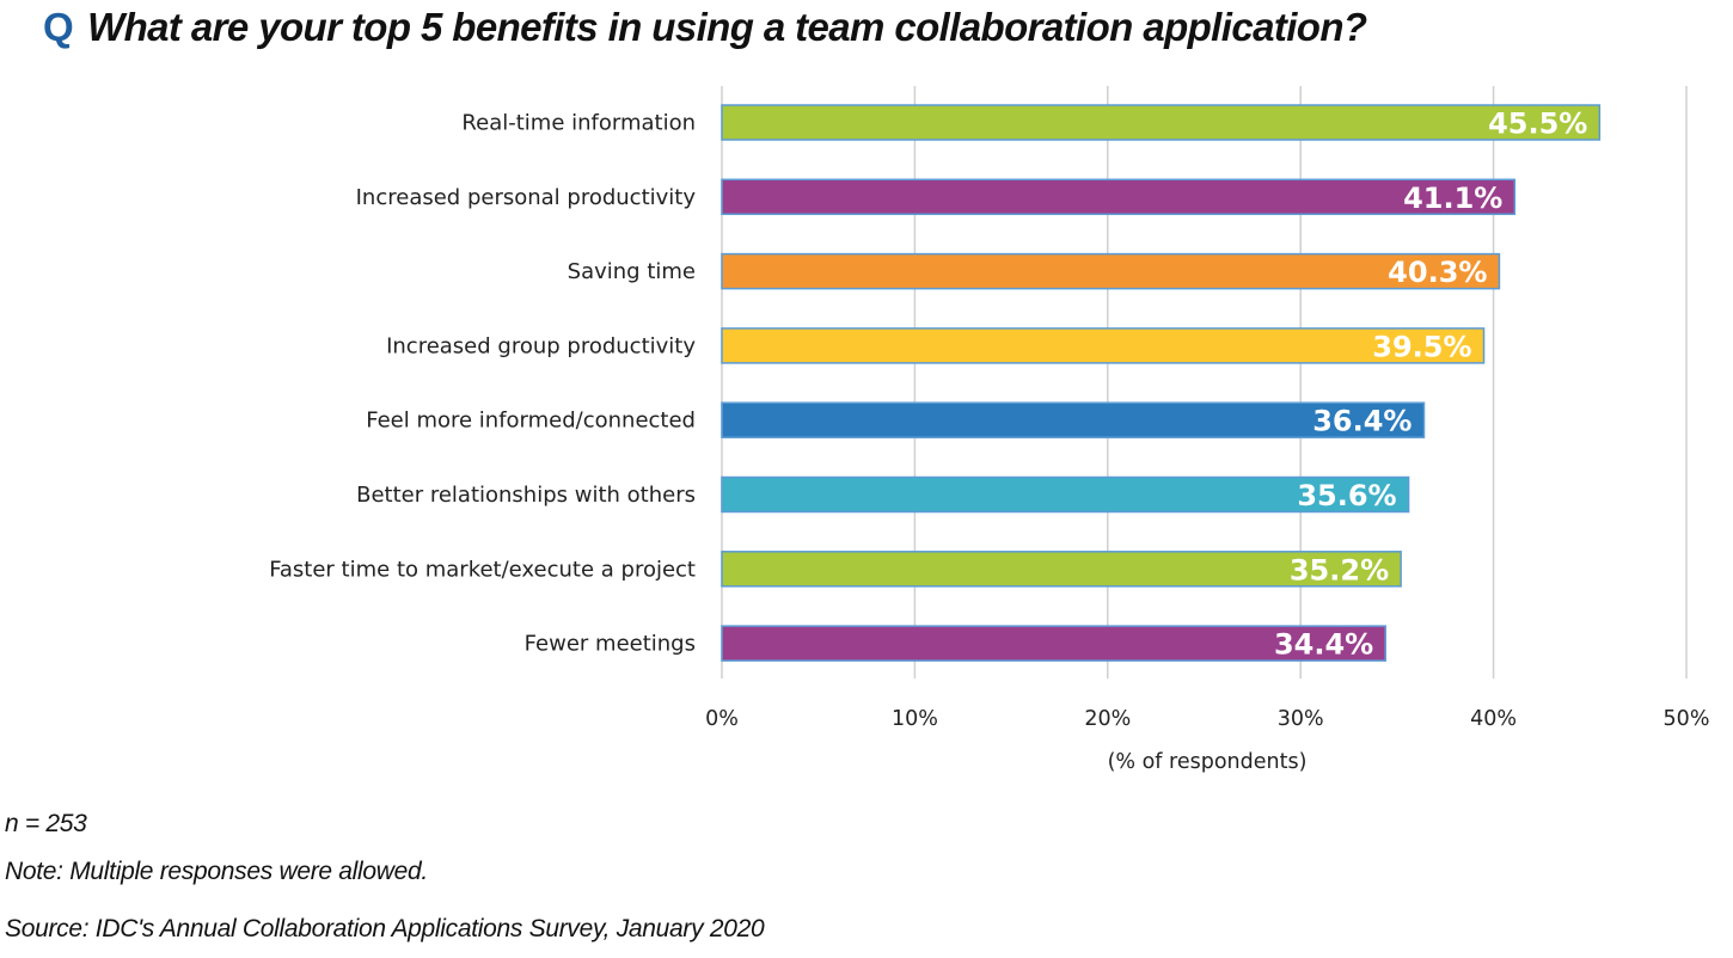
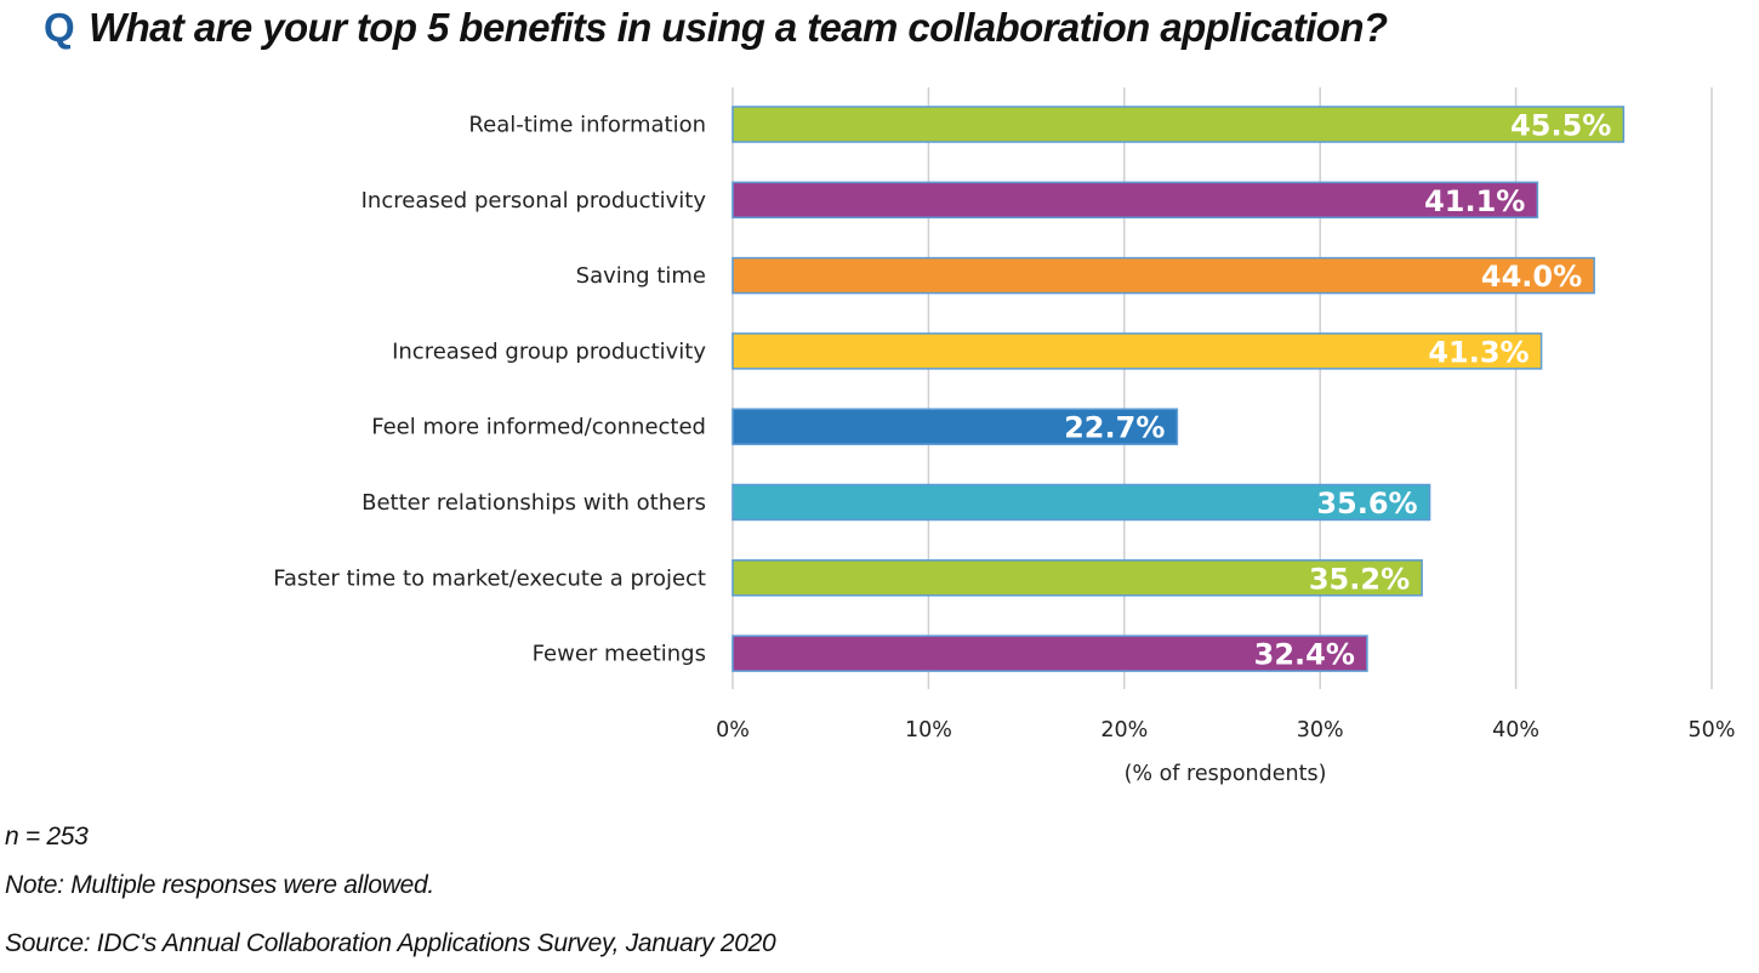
Saving time: 40.3% -> 44.0%
Increased group productivity: 39.5% -> 41.3%
Feel more informed/connected: 36.4% -> 22.7%
Fewer meetings: 34.4% -> 32.4%
